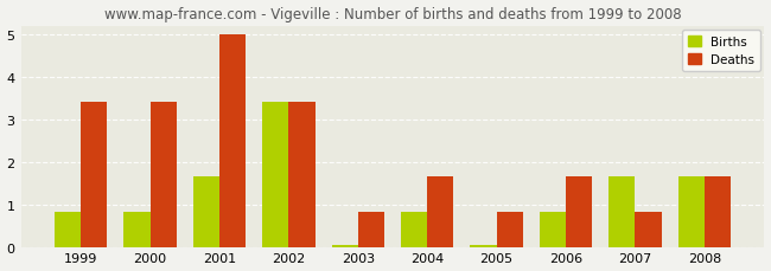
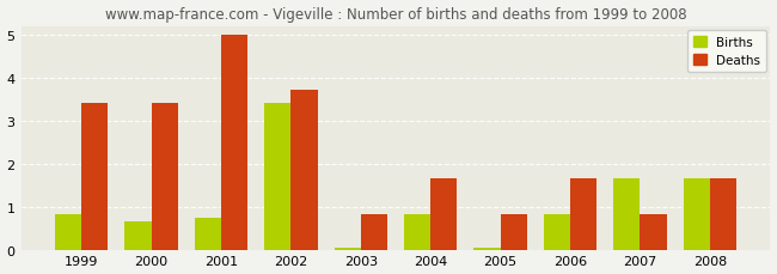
Births/2000: 0.83 -> 0.65
Births/2001: 1.65 -> 0.75
Deaths/2002: 3.40 -> 3.70
